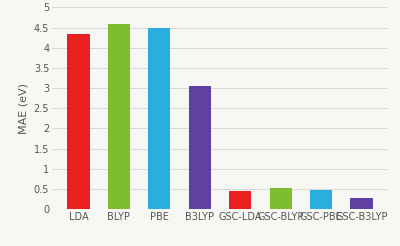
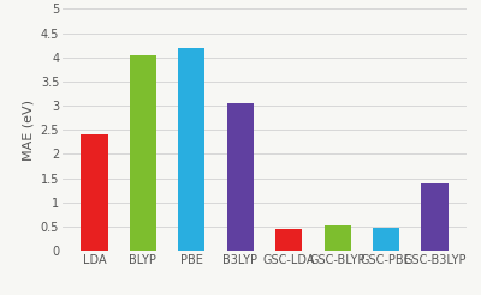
LDA: 4.35 -> 2.40
BLYP: 4.60 -> 4.05
PBE: 4.48 -> 4.20
GSC-B3LYP: 0.27 -> 1.40
